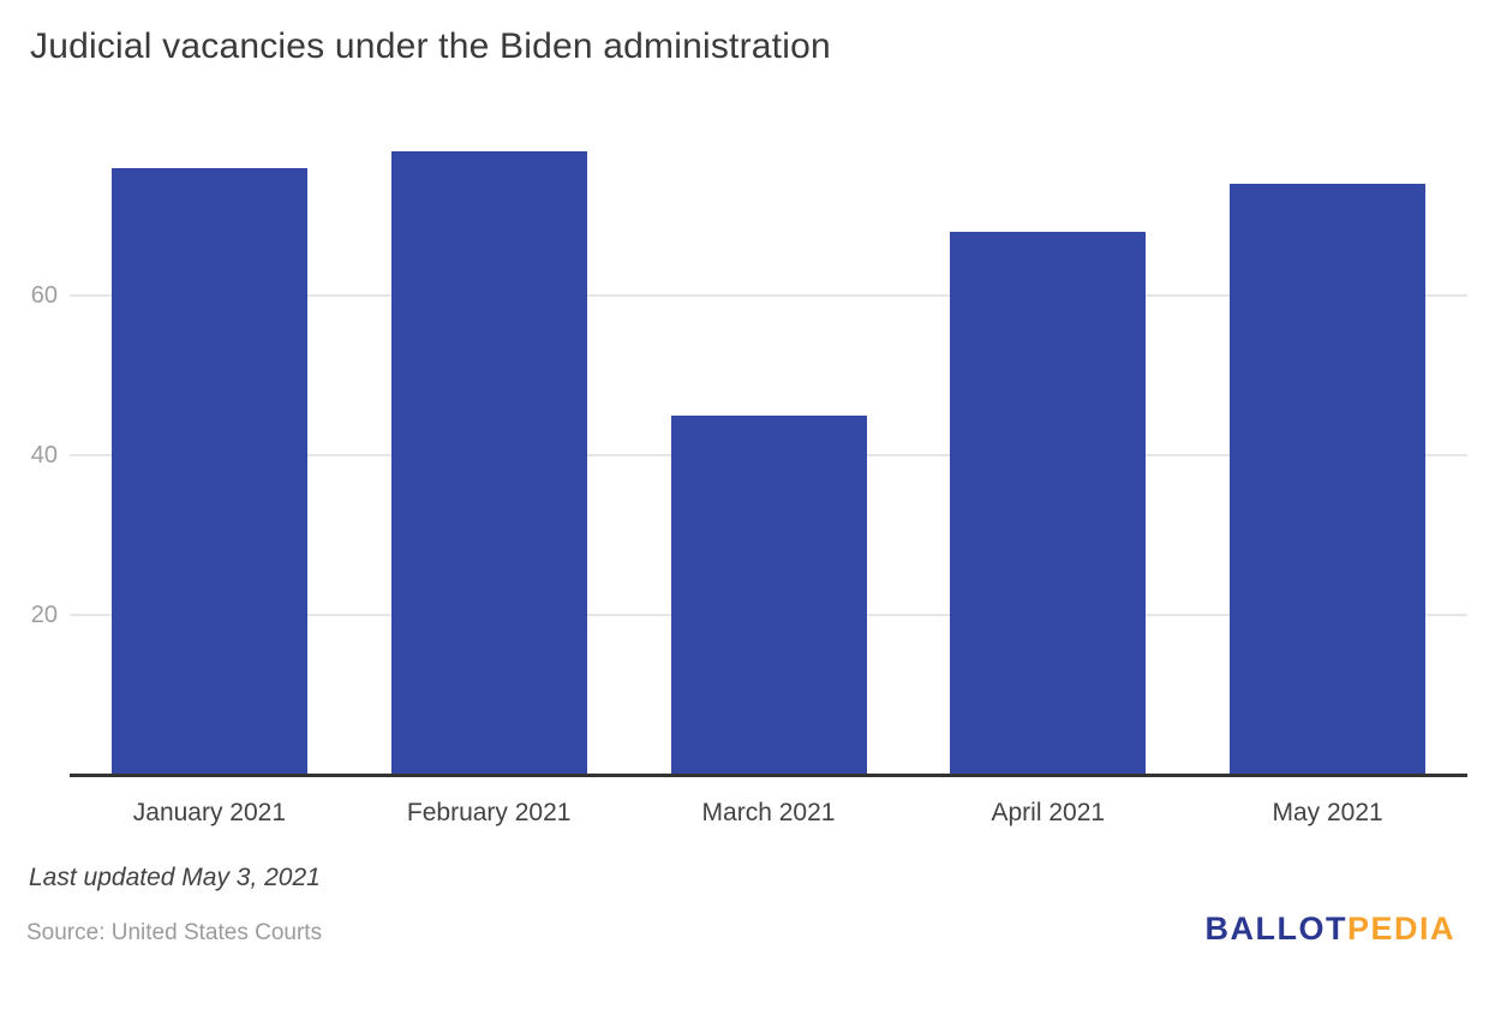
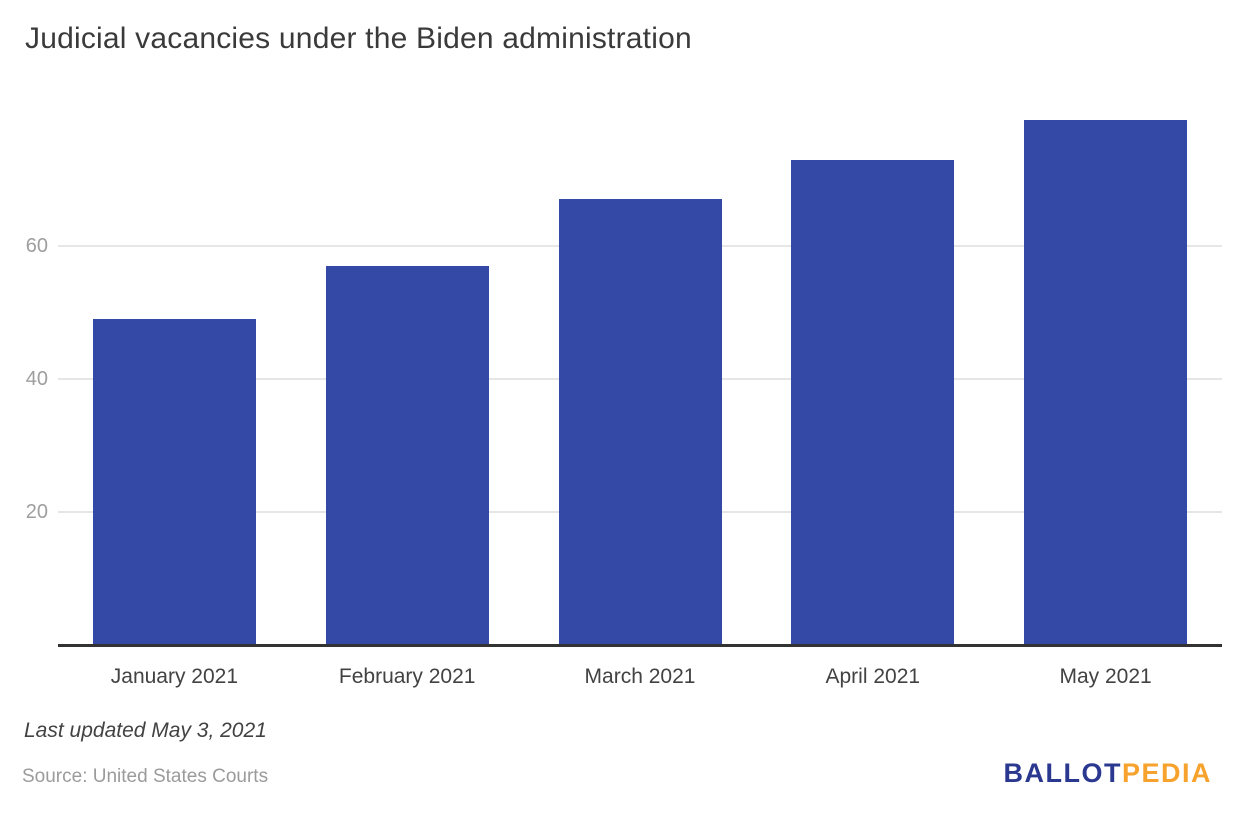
January 2021: 76 -> 49
February 2021: 78 -> 57
March 2021: 45 -> 67
April 2021: 68 -> 73
May 2021: 74 -> 79
